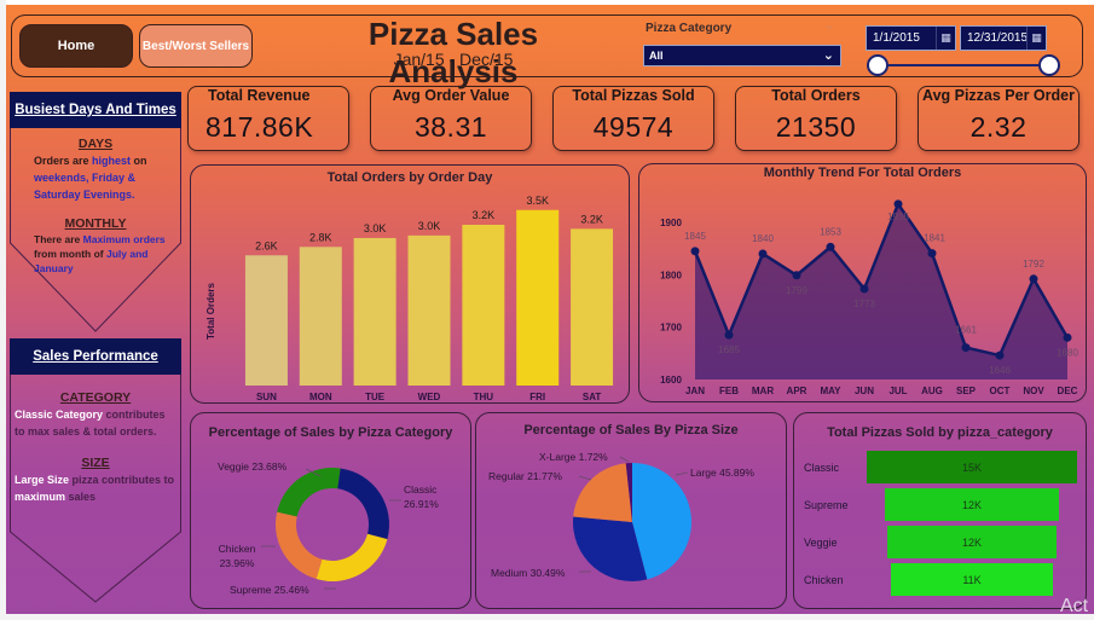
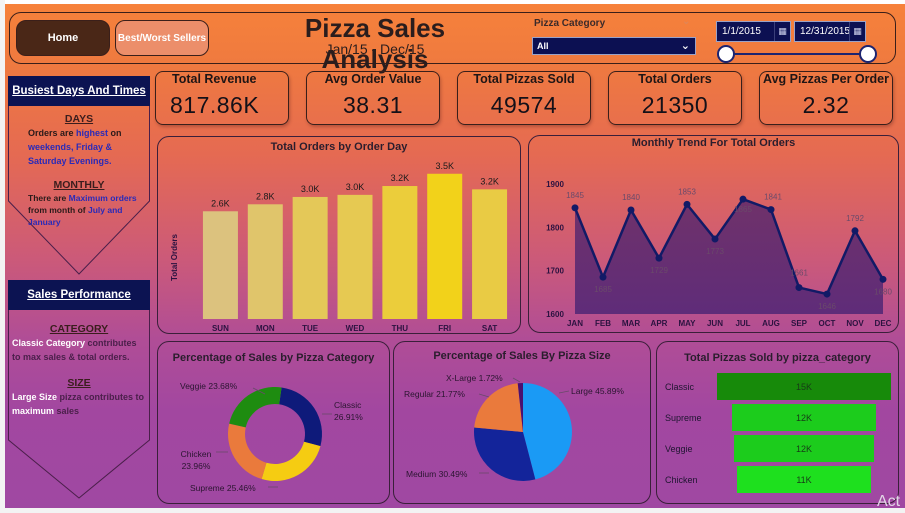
Monthly Trend For Total Orders/APR: 1799 -> 1729
Monthly Trend For Total Orders/JUL: 1935 -> 1865
